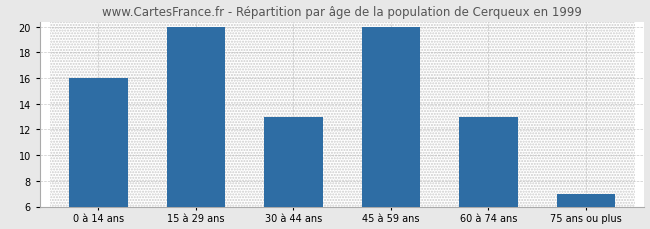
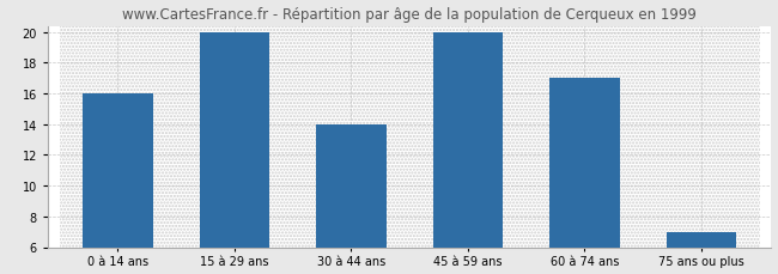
30 à 44 ans: 13 -> 14
60 à 74 ans: 13 -> 17
